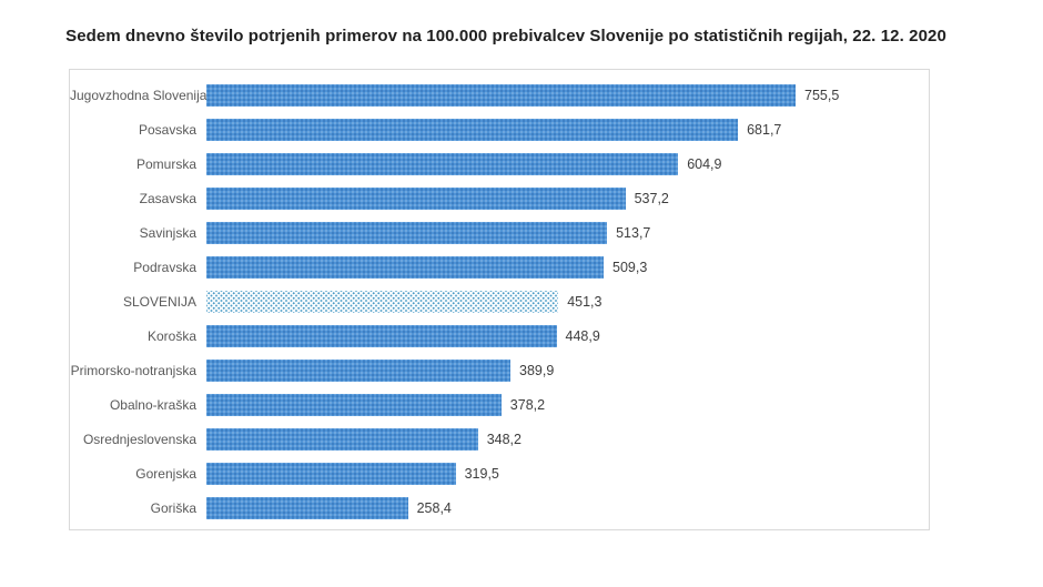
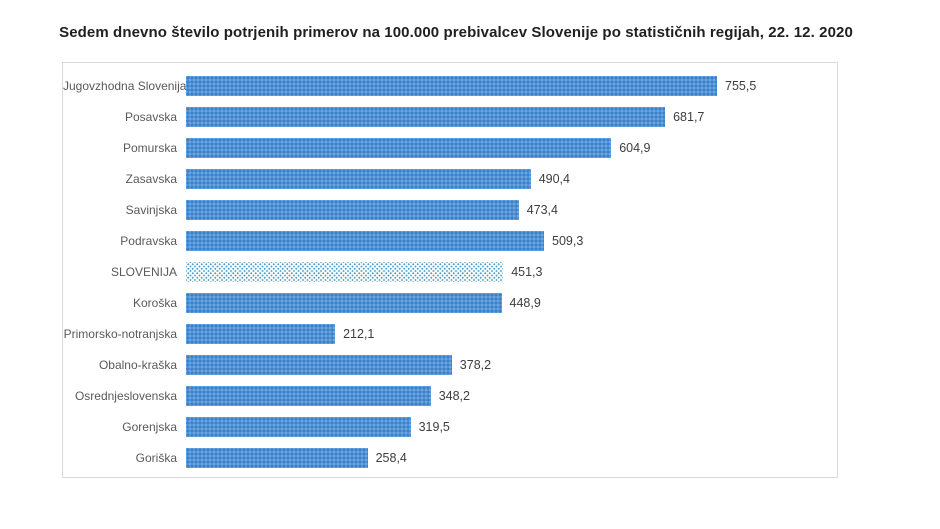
Zasavska: 537,2 -> 490,4
Savinjska: 513,7 -> 473,4
Primorsko-notranjska: 389,9 -> 212,1
